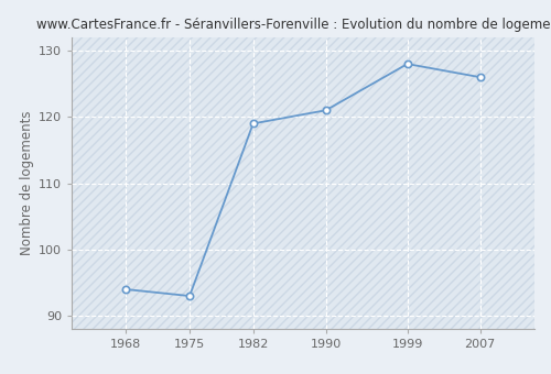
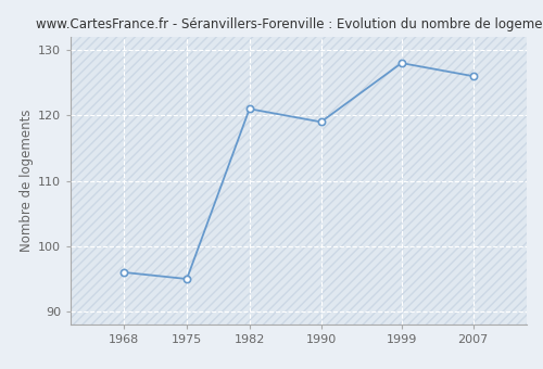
1968: 94 -> 96
1975: 93 -> 95
1982: 119 -> 121
1990: 121 -> 119
